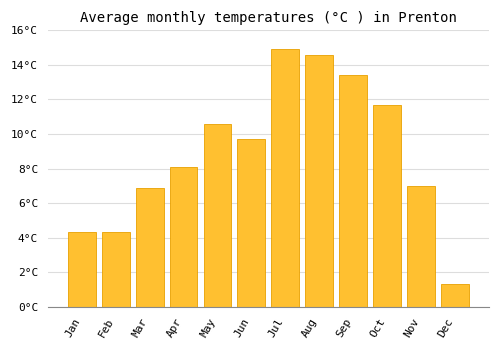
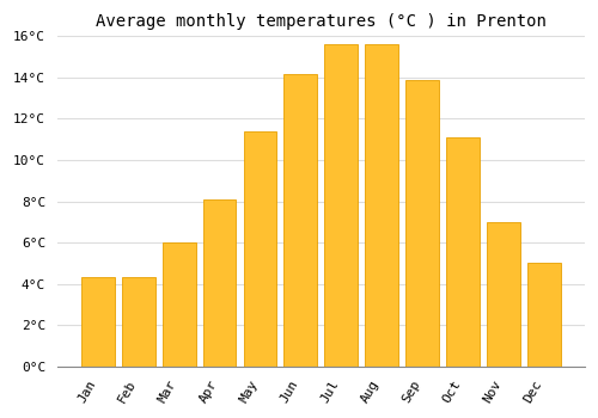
Mar: 6.9°C -> 6.0°C
May: 10.6°C -> 11.4°C
Jun: 9.7°C -> 14.2°C
Jul: 14.9°C -> 15.6°C
Aug: 14.6°C -> 15.6°C
Sep: 13.4°C -> 13.9°C
Oct: 11.7°C -> 11.1°C
Dec: 1.3°C -> 5.0°C
